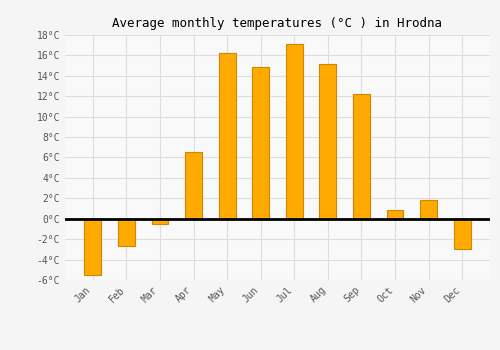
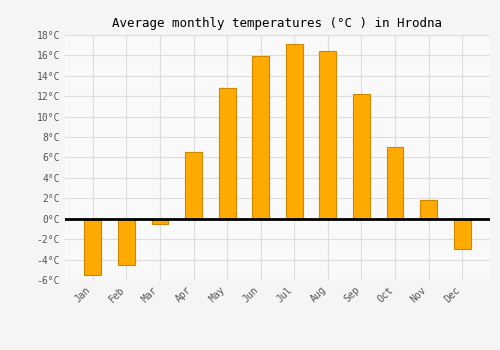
Feb: -2.7°C -> -4.5°C
May: 16.2°C -> 12.8°C
Jun: 14.9°C -> 15.9°C
Aug: 15.2°C -> 16.4°C
Oct: 0.9°C -> 7.0°C
